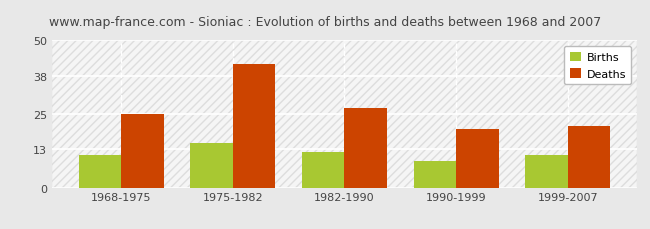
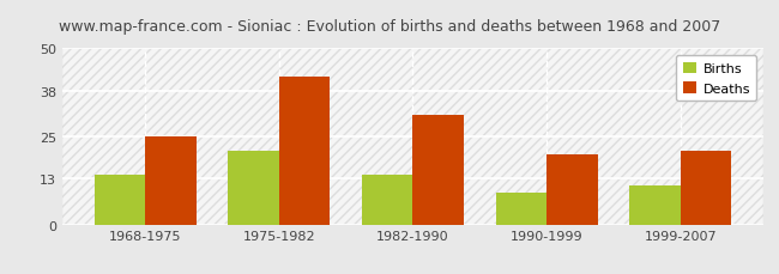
Births/1968-1975: 11 -> 14
Births/1975-1982: 15 -> 21
Births/1982-1990: 12 -> 14
Deaths/1982-1990: 27 -> 31
